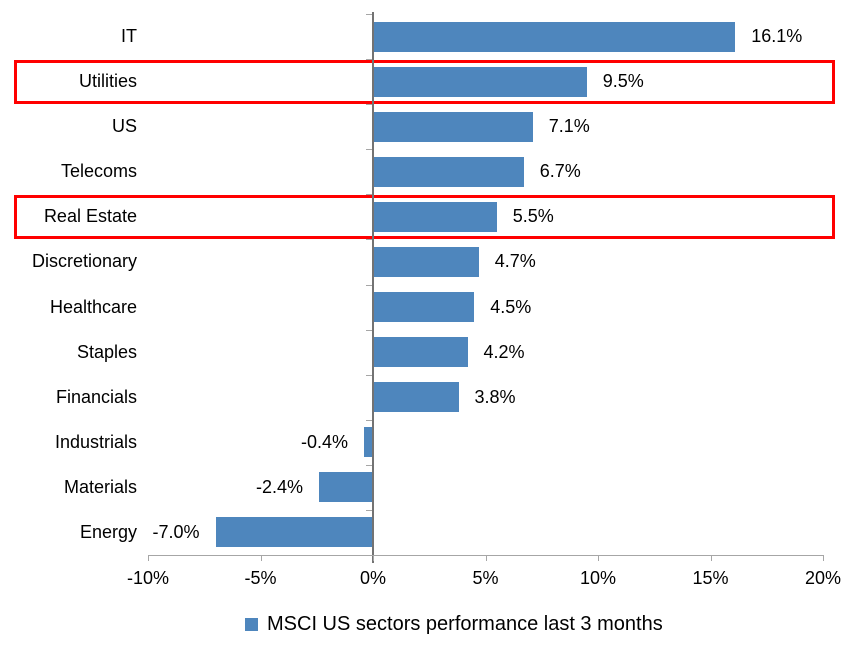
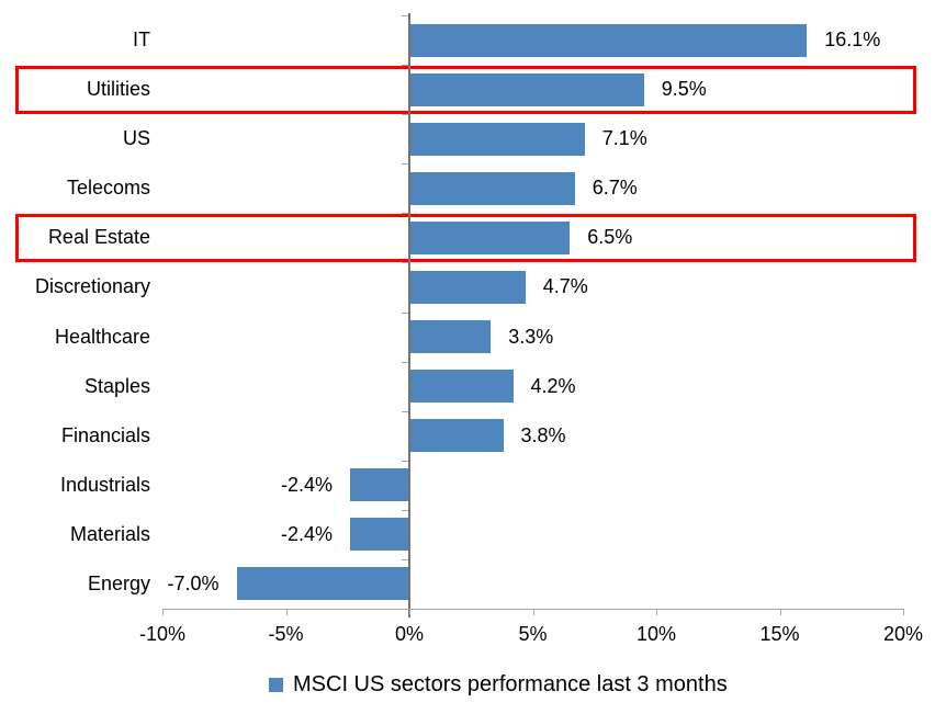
Real Estate: 5.5% -> 6.5%
Healthcare: 4.5% -> 3.3%
Industrials: -0.4% -> -2.4%
